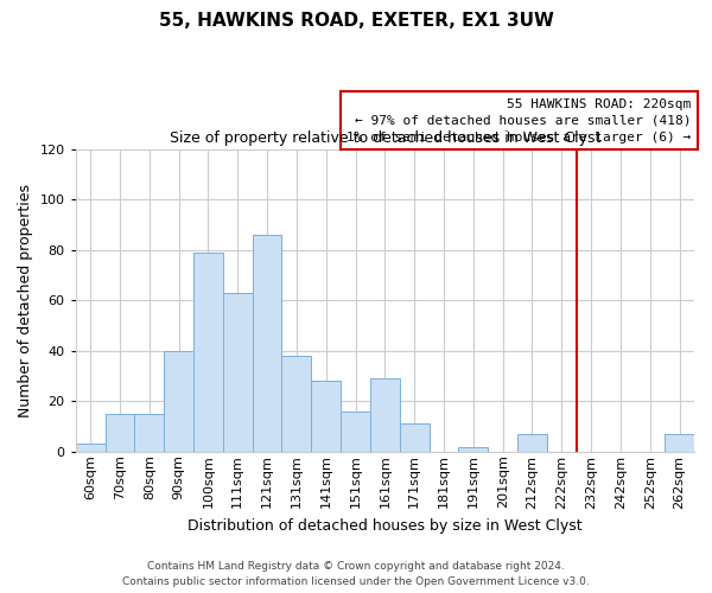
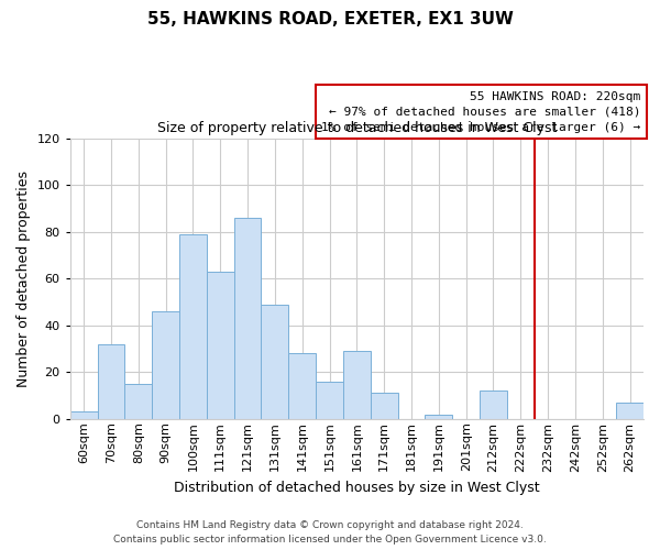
70sqm: 15 -> 32
90sqm: 40 -> 46
131sqm: 38 -> 49
212sqm: 7 -> 12
